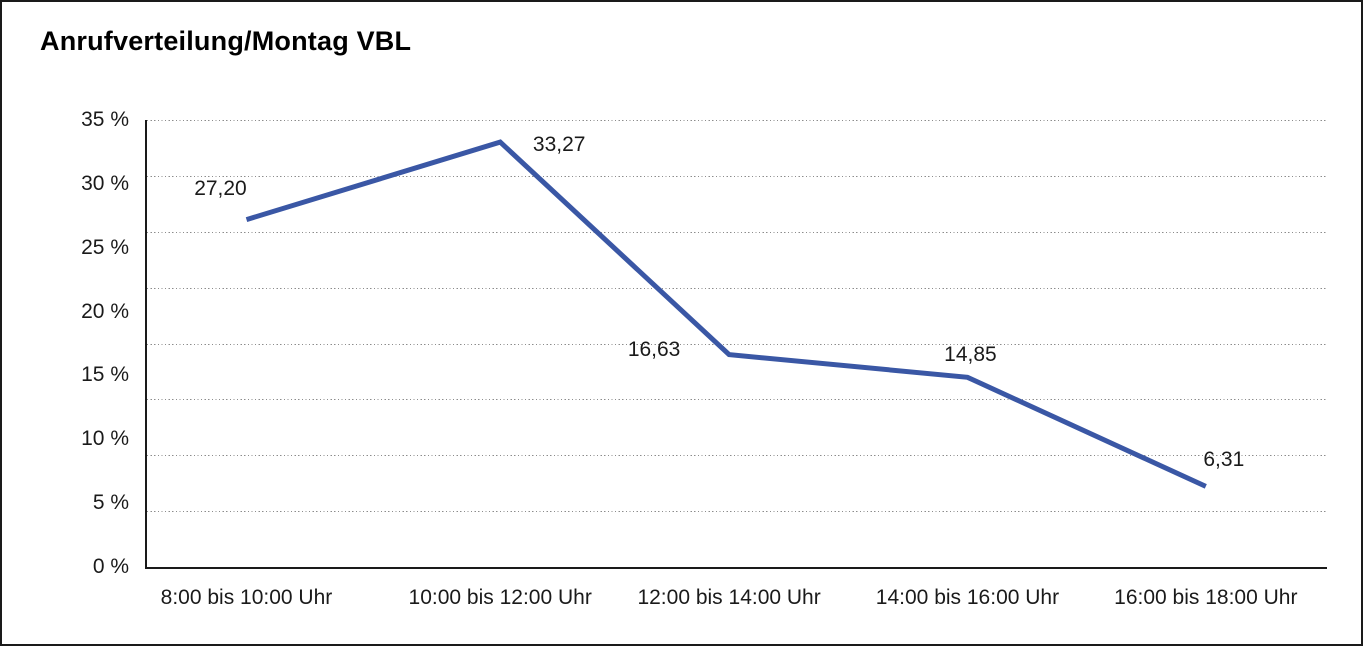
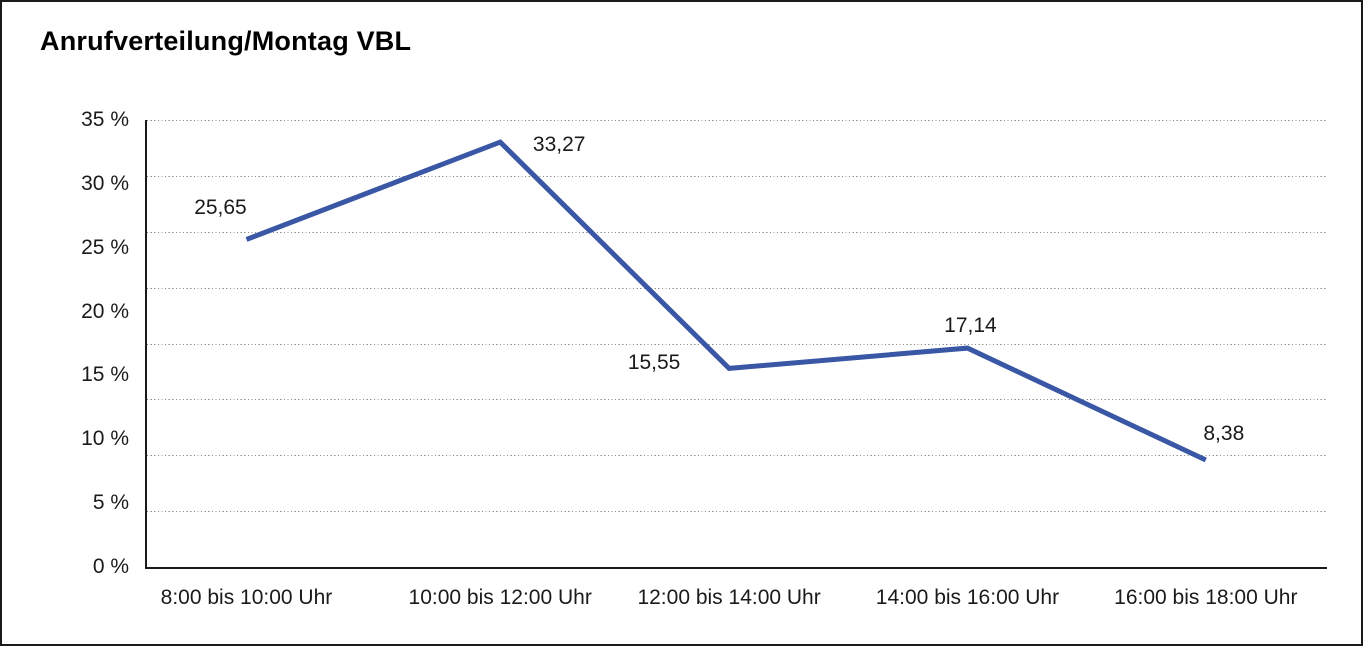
8:00 bis 10:00 Uhr: 27,20 -> 25,65
12:00 bis 14:00 Uhr: 16,63 -> 15,55
14:00 bis 16:00 Uhr: 14,85 -> 17,14
16:00 bis 18:00 Uhr: 6,31 -> 8,38
